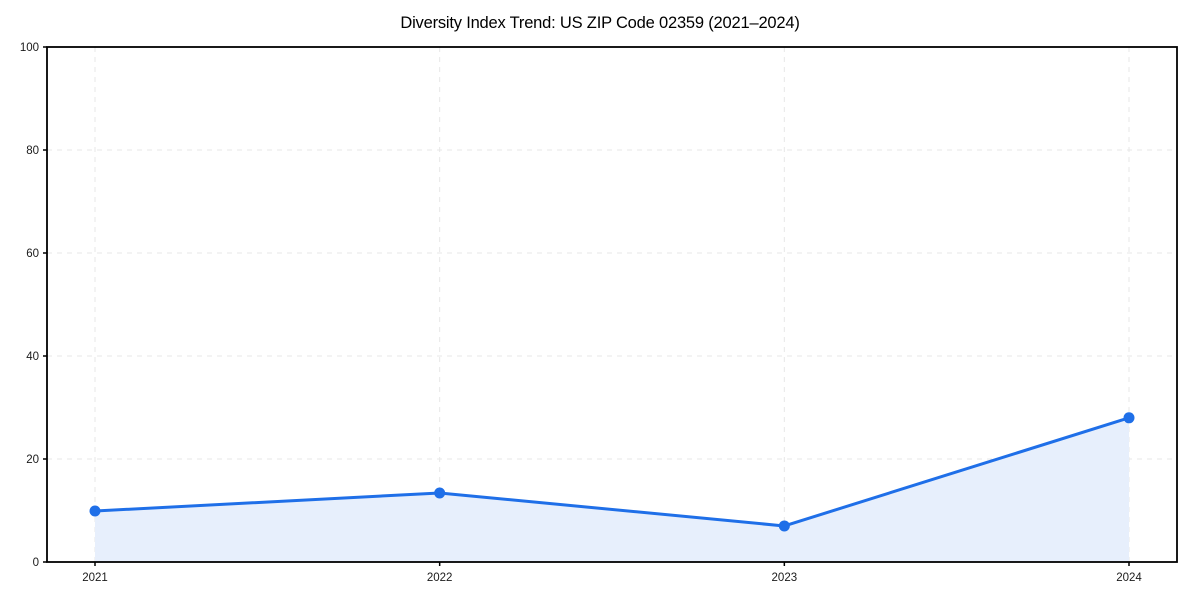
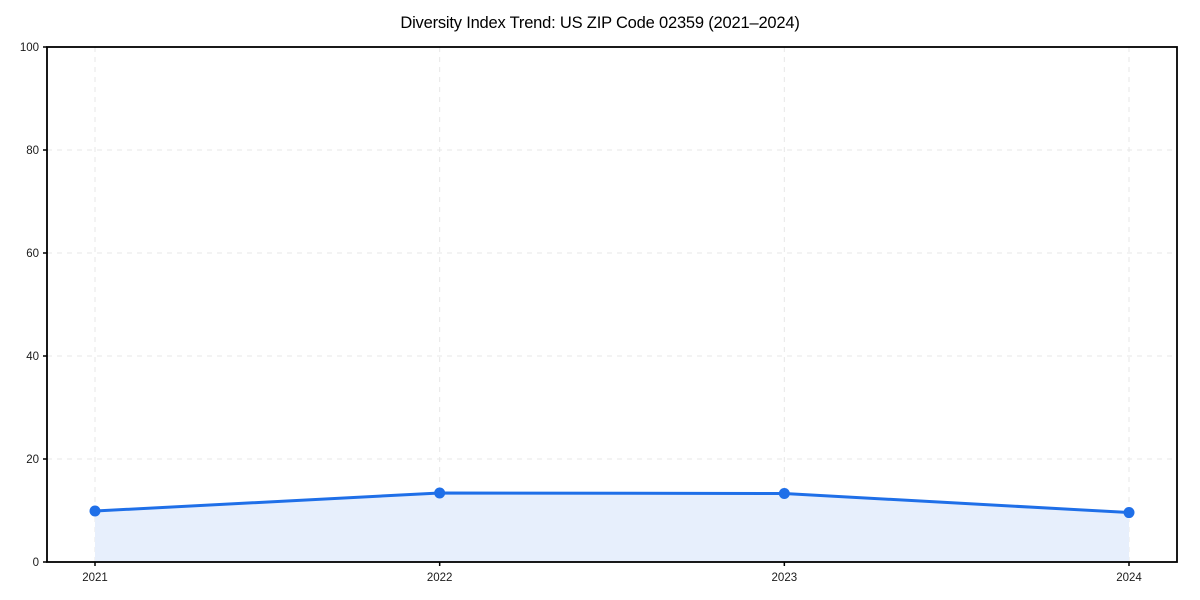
2023: 7 -> 13
2024: 28 -> 10
